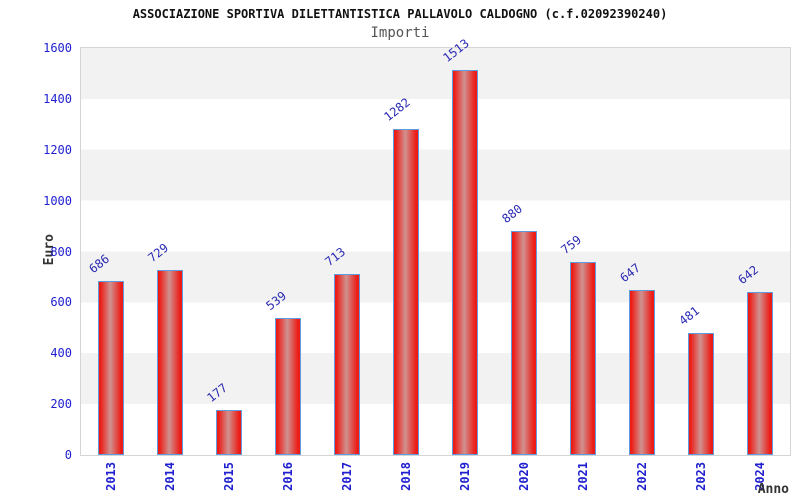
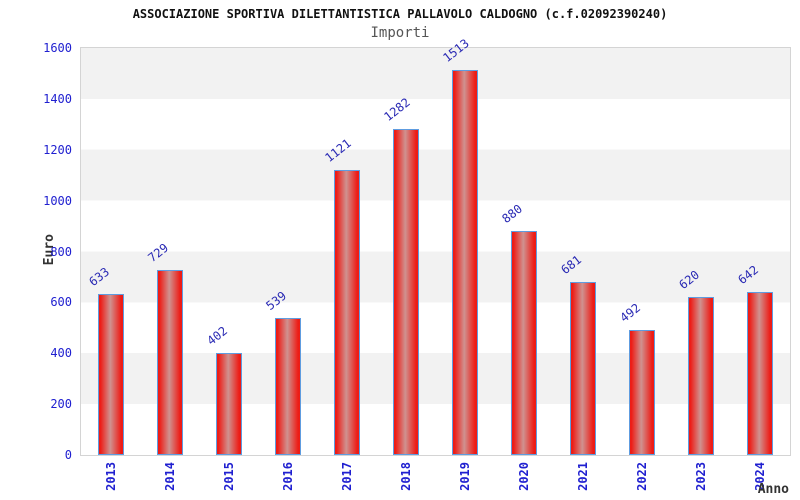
2013: 686 -> 633
2015: 177 -> 402
2017: 713 -> 1121
2021: 759 -> 681
2022: 647 -> 492
2023: 481 -> 620
